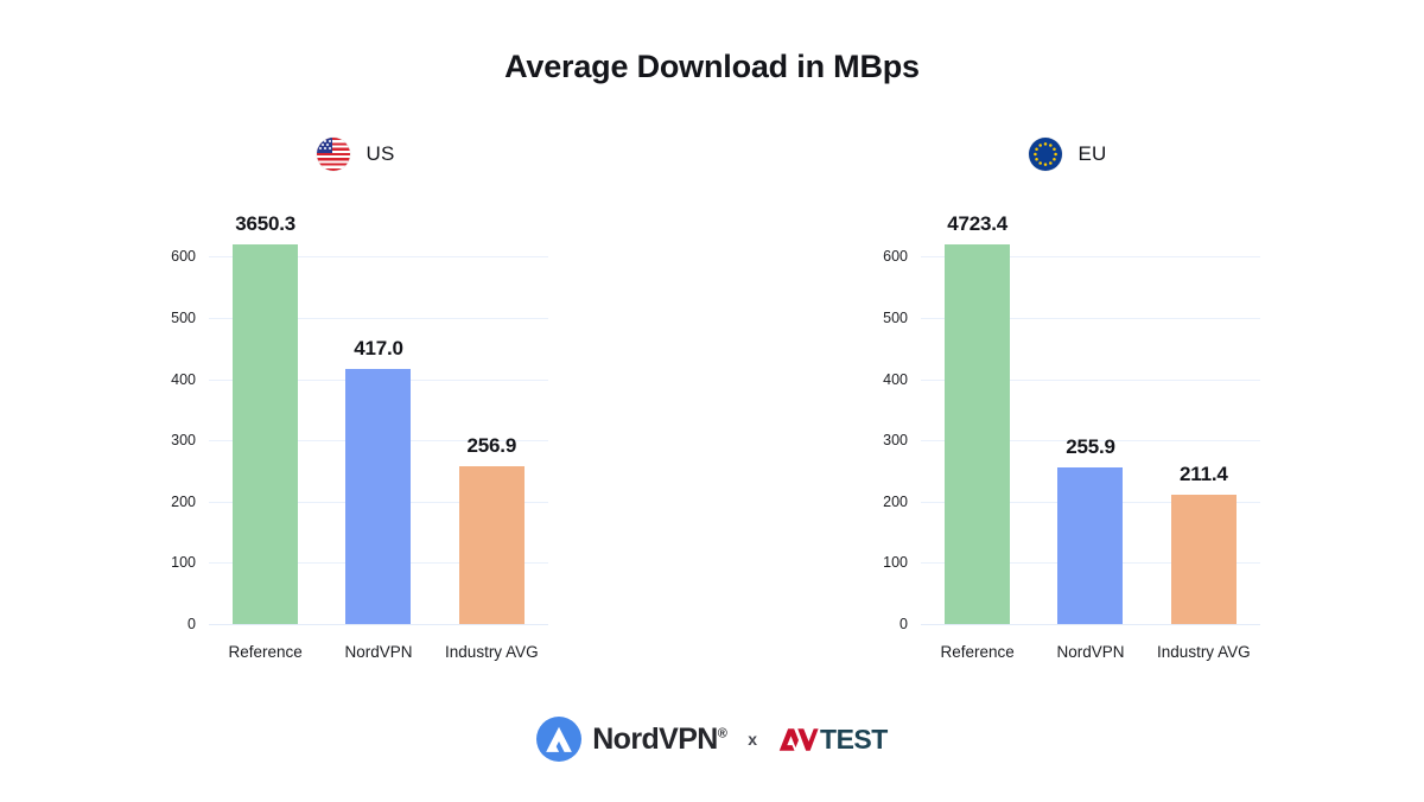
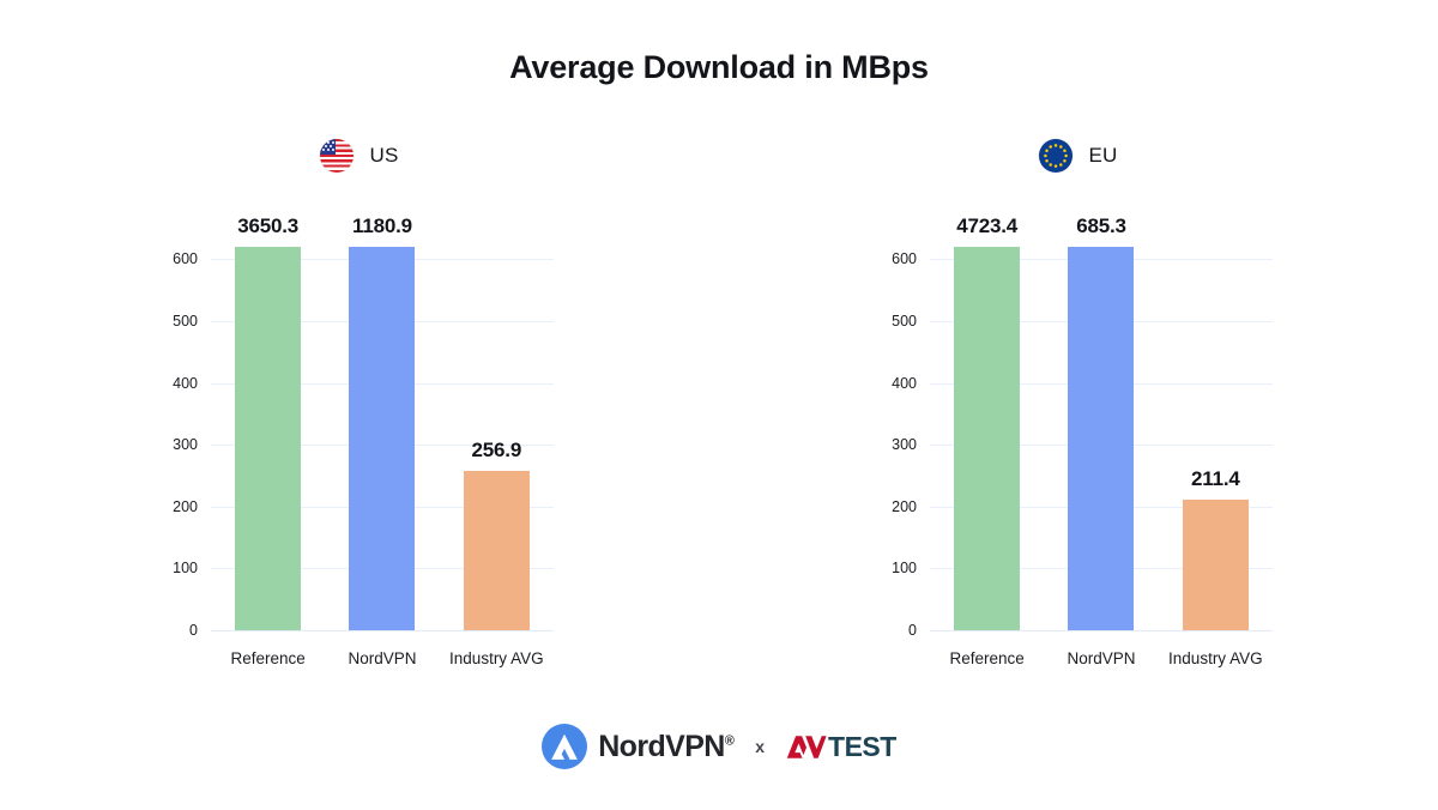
US/NordVPN: 417.0 -> 1180.9
EU/NordVPN: 255.9 -> 685.3
